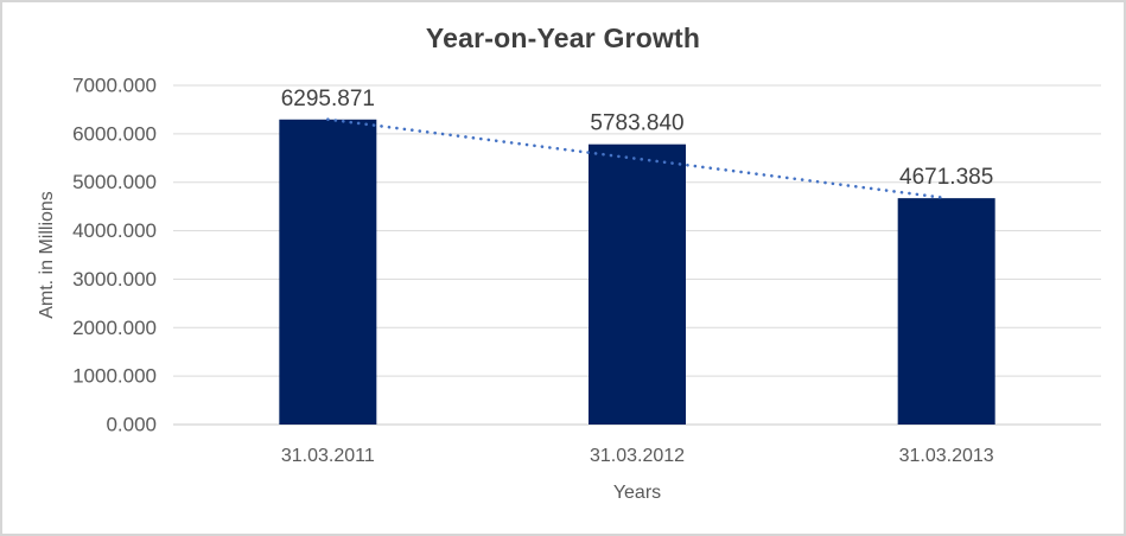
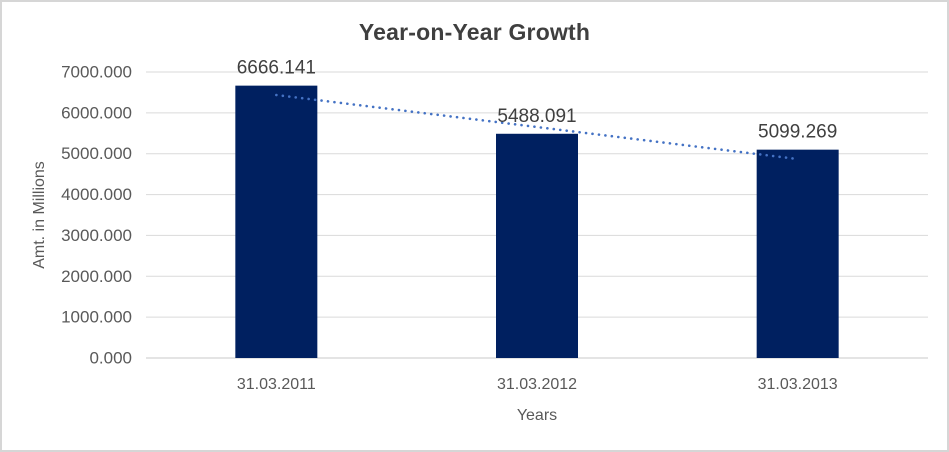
31.03.2011: 6295.871 -> 6666.141
31.03.2012: 5783.840 -> 5488.091
31.03.2013: 4671.385 -> 5099.269
